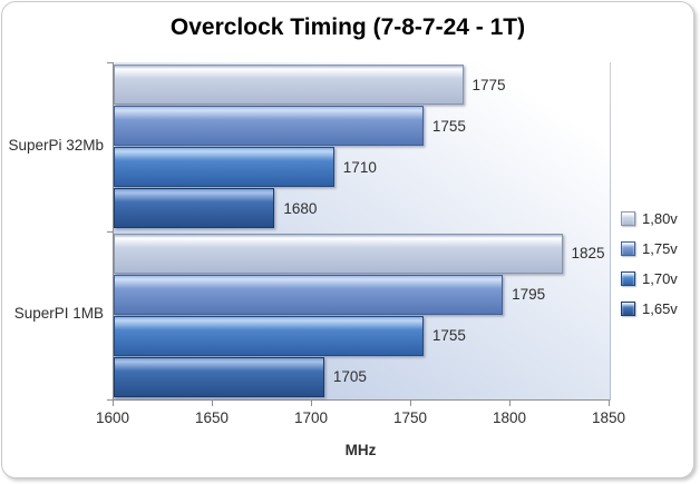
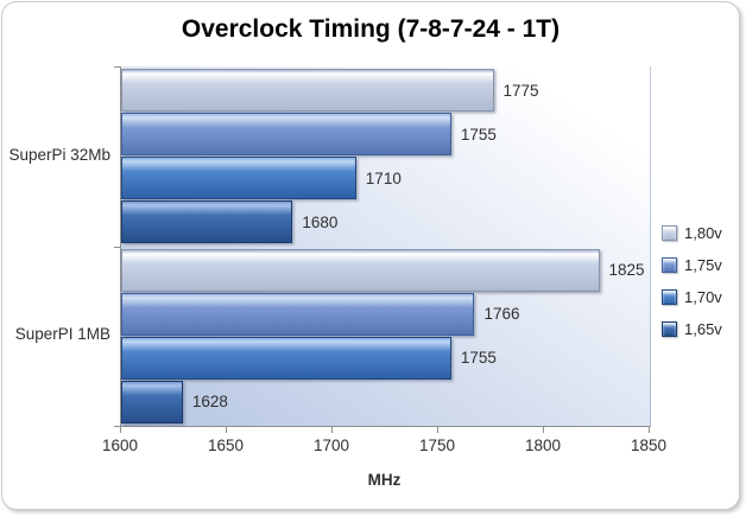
1,75v/SuperPI 1MB: 1795 -> 1766
1,65v/SuperPI 1MB: 1705 -> 1628
